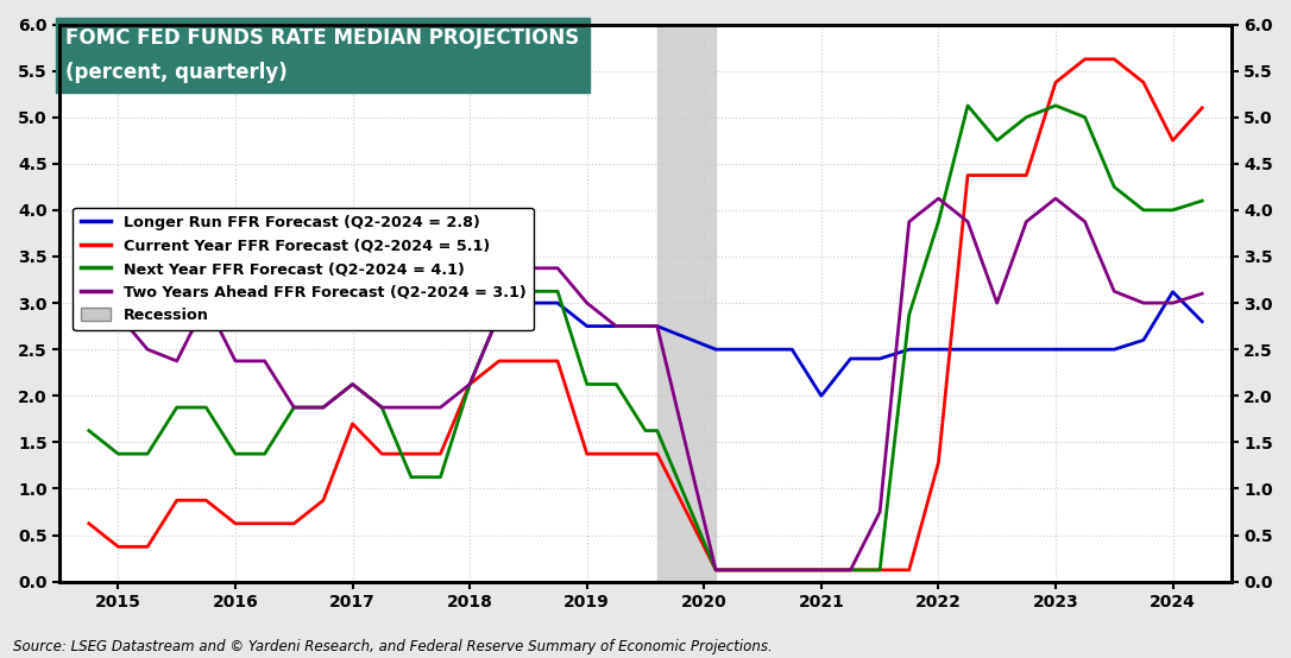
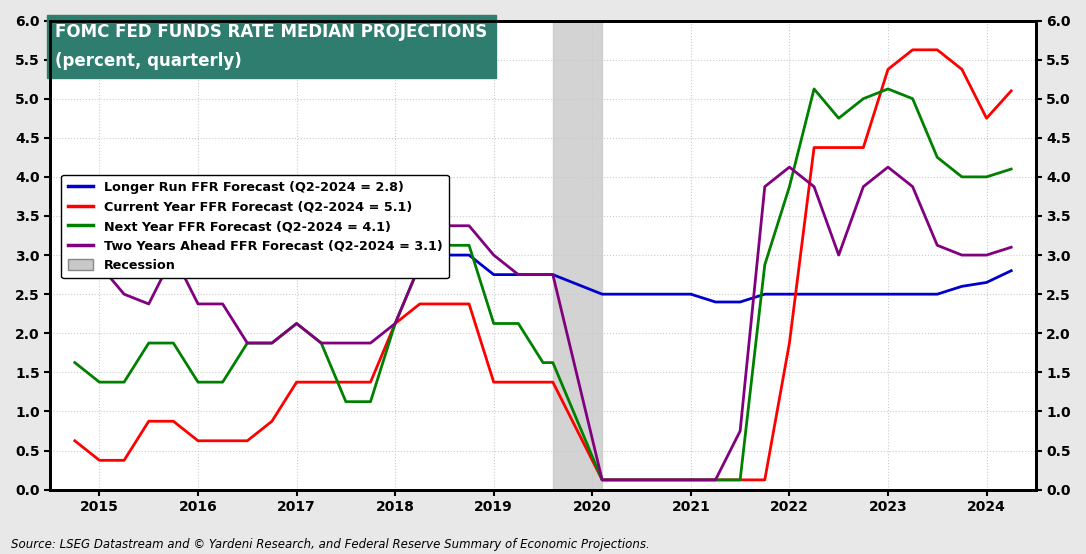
Current Year FFR Forecast (Q2-2024 = 5.1)/2017: 1.70 -> 1.38
Longer Run FFR Forecast (Q2-2024 = 2.8)/2021: 2.00 -> 2.50
Current Year FFR Forecast (Q2-2024 = 5.1)/2022: 1.28 -> 1.88
Longer Run FFR Forecast (Q2-2024 = 2.8)/2024: 3.12 -> 2.65
